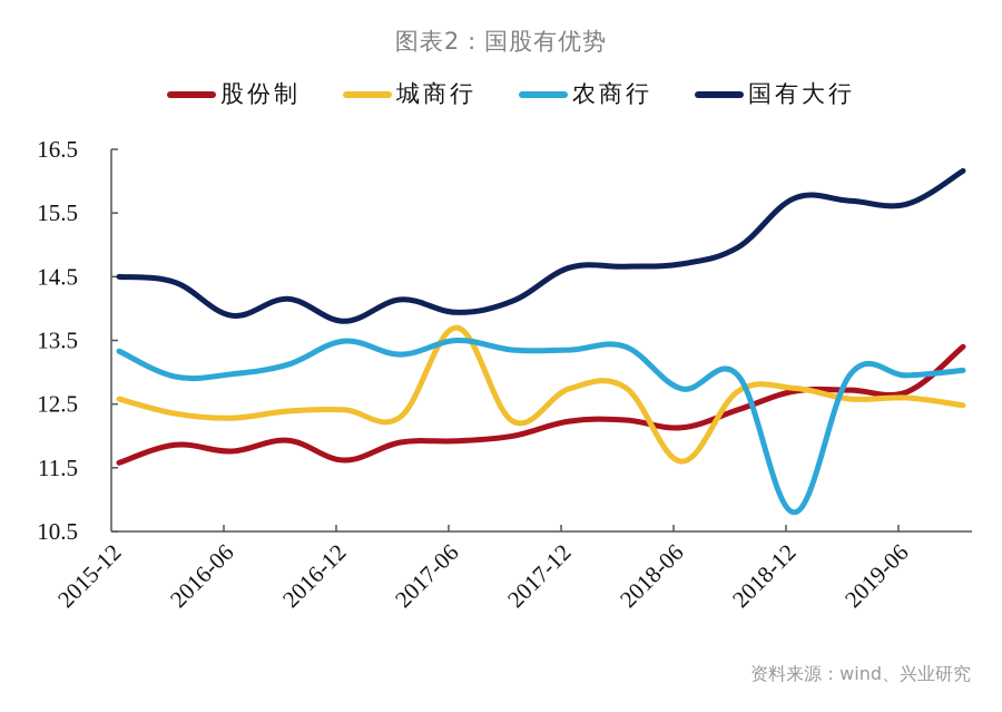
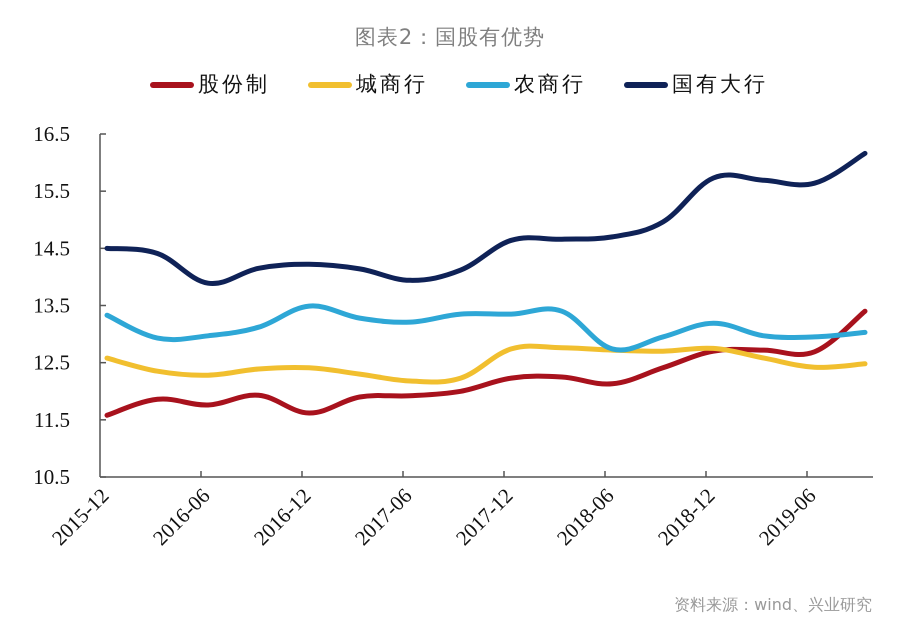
国有大行/2016-12: 13.8 -> 14.2
城商行/2017-06: 13.7 -> 12.2
农商行/2017-06: 13.5 -> 13.2
城商行/2018-06: 11.6 -> 12.7
农商行/2018-12: 10.8 -> 13.2
城商行/2019-06: 12.6 -> 12.4
